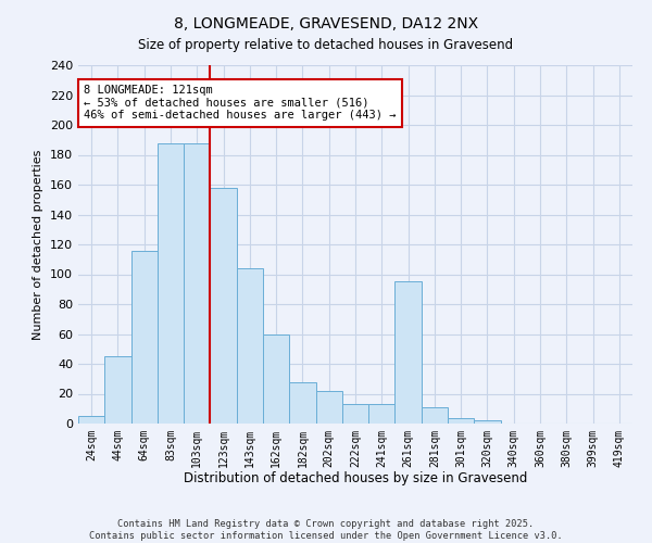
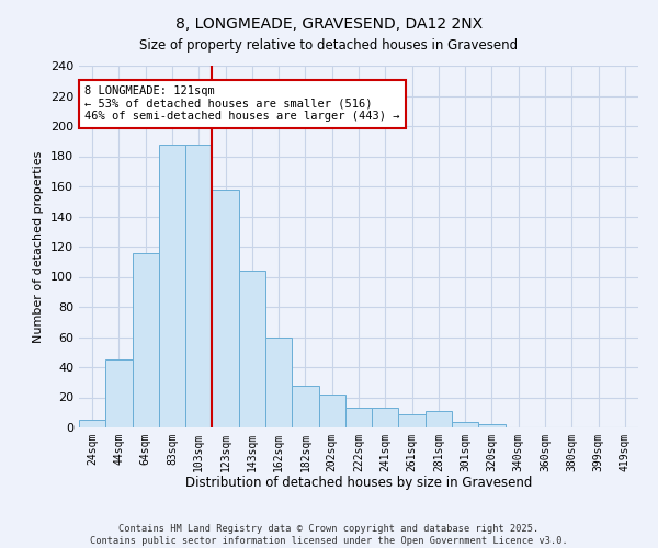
261sqm: 95 -> 9
